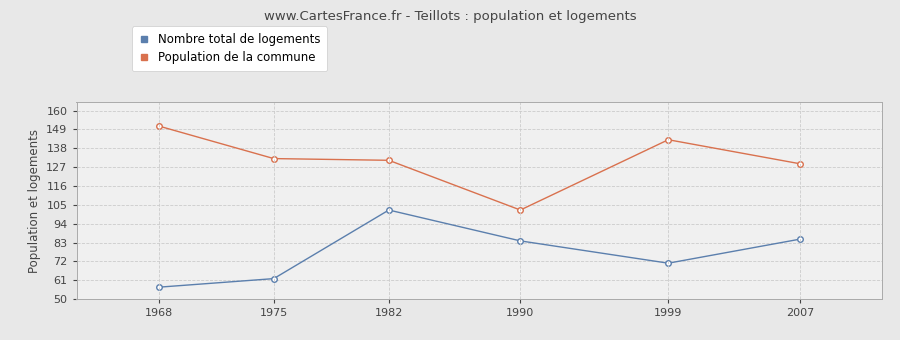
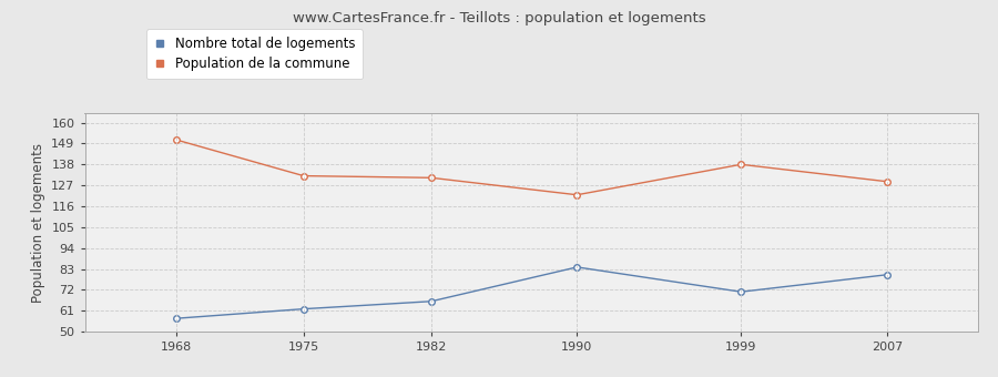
Nombre total de logements/1982: 102 -> 66
Population de la commune/1990: 102 -> 122
Population de la commune/1999: 143 -> 138
Nombre total de logements/2007: 85 -> 80
